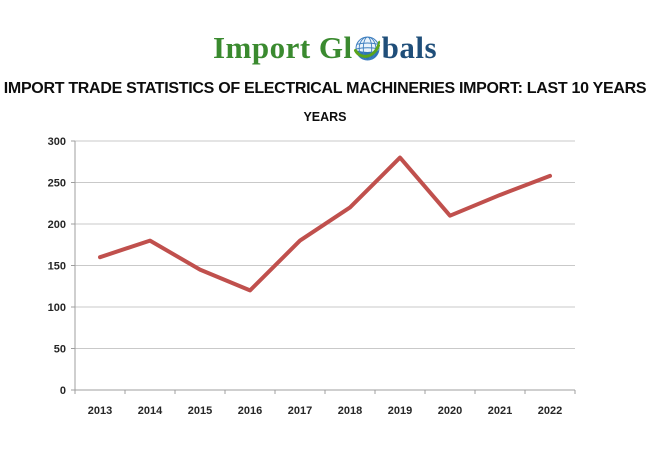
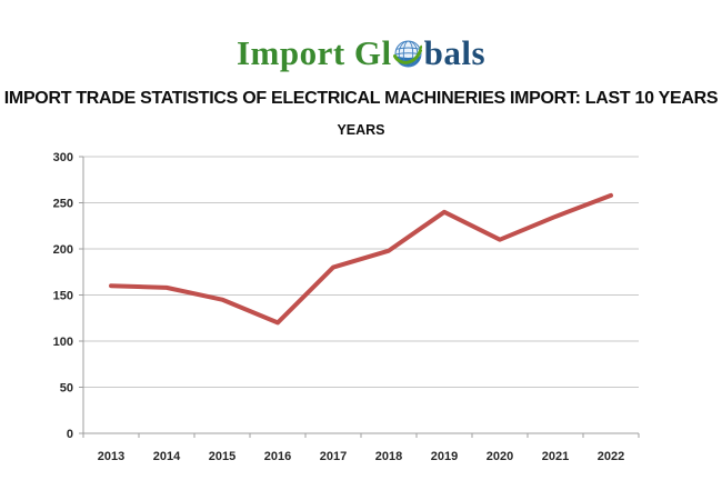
2014: 180 -> 160
2018: 220 -> 200
2019: 280 -> 240
